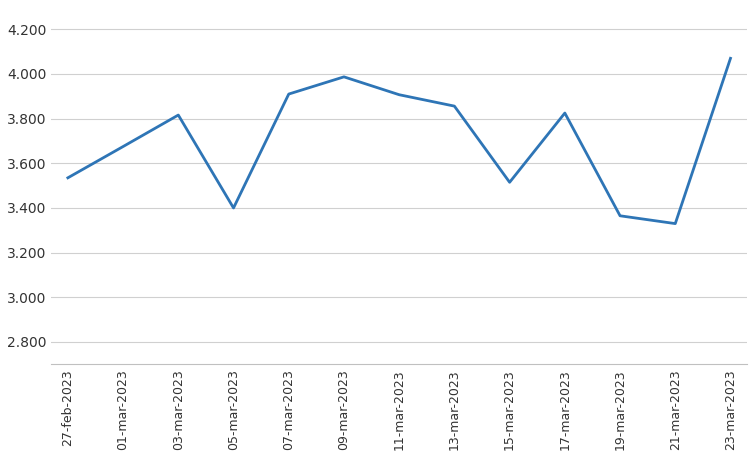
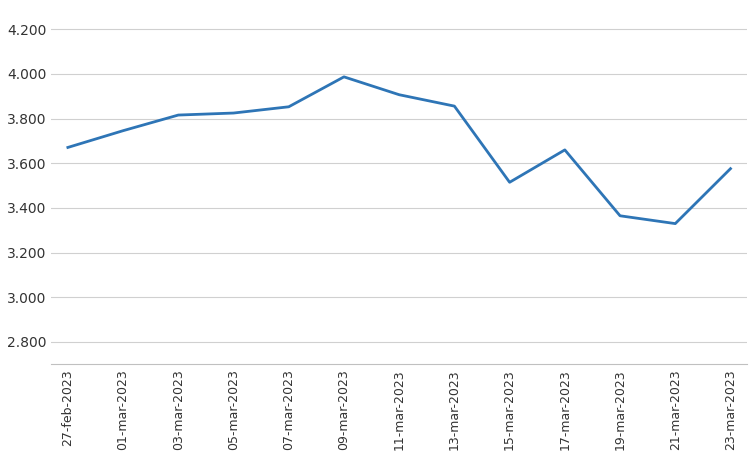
27-feb-2023: 3.535 -> 3.671
01-mar-2023: 3.675 -> 3.746
05-mar-2023: 3.400 -> 3.825
07-mar-2023: 3.910 -> 3.853
17-mar-2023: 3.825 -> 3.660
23-mar-2023: 4.070 -> 3.576
